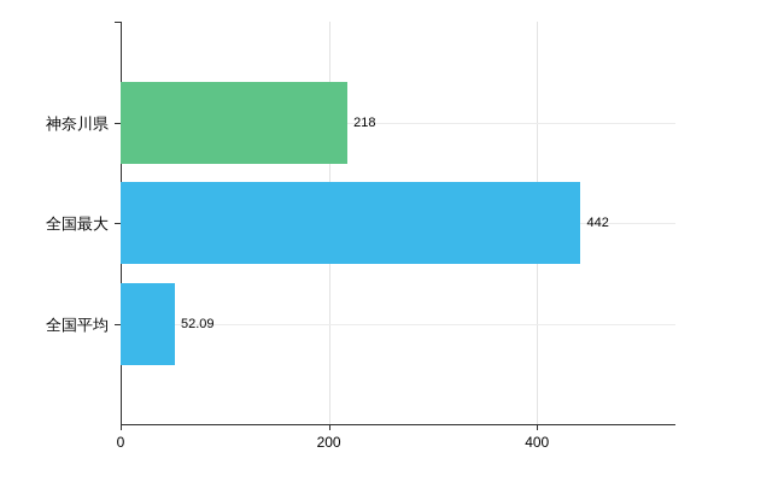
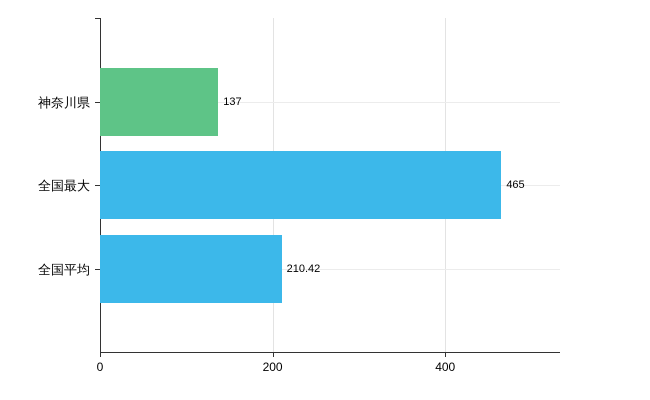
神奈川県: 218 -> 137
全国最大: 442 -> 465
全国平均: 52.09 -> 210.42
